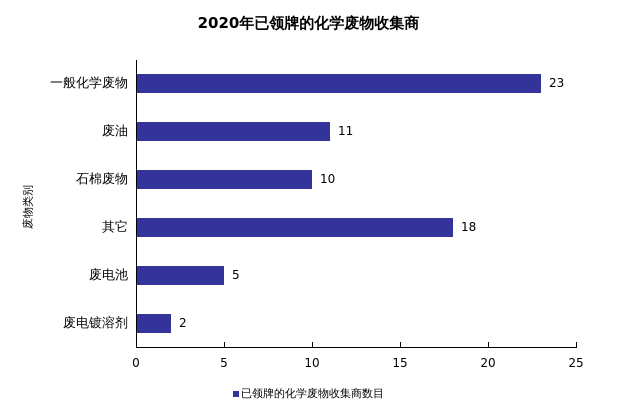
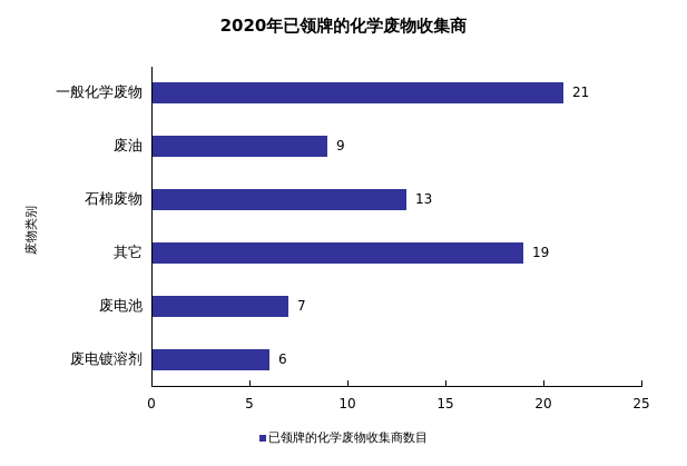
一般化学废物: 23 -> 21
废油: 11 -> 9
石棉废物: 10 -> 13
其它: 18 -> 19
废电池: 5 -> 7
废电镀溶剂: 2 -> 6
